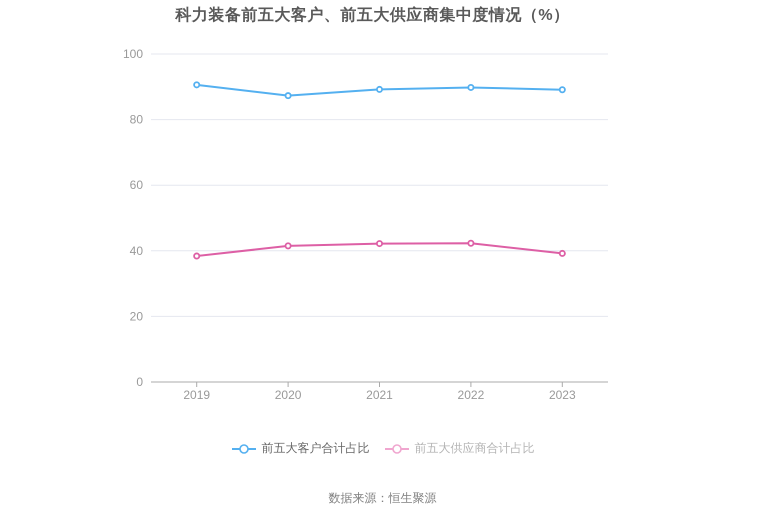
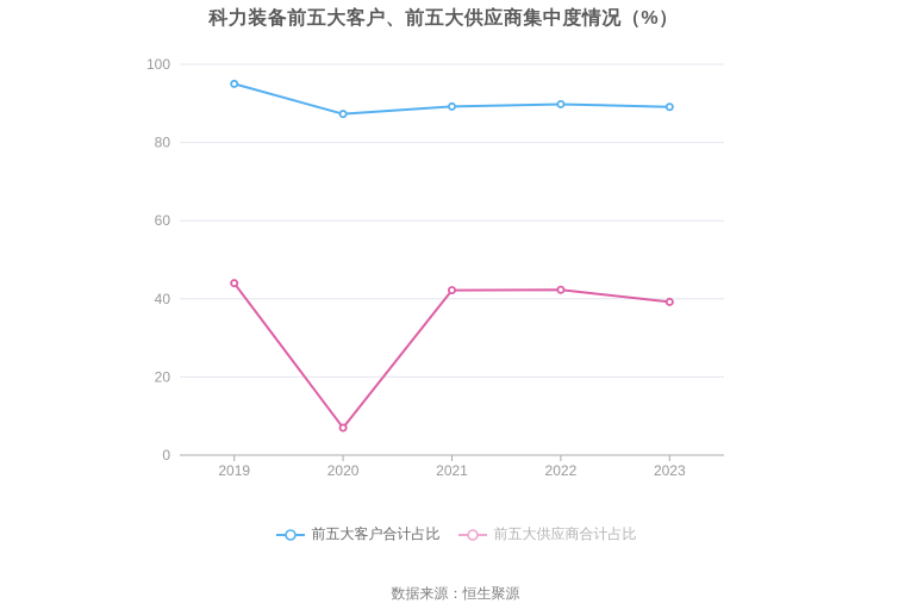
前五大客户合计占比/2019: 91 -> 95
前五大供应商合计占比/2019: 38 -> 44
前五大供应商合计占比/2020: 42 -> 7
